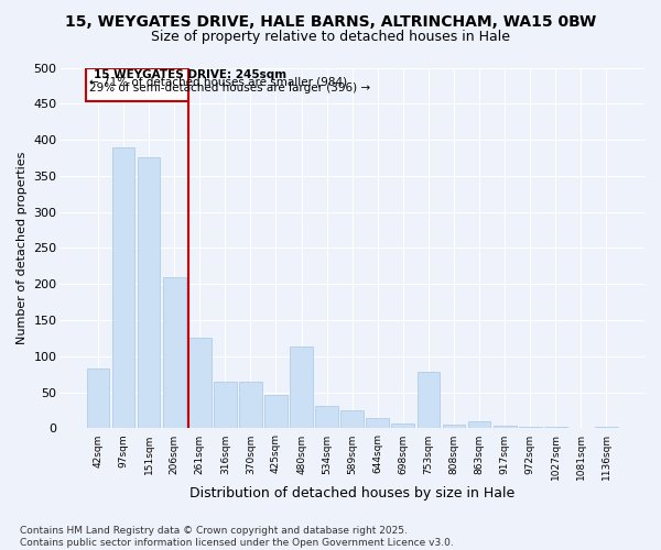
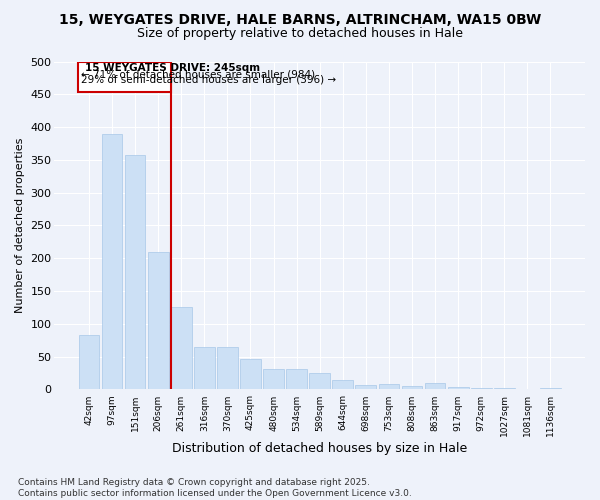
151sqm: 376 -> 357
480sqm: 114 -> 31
753sqm: 78 -> 9
